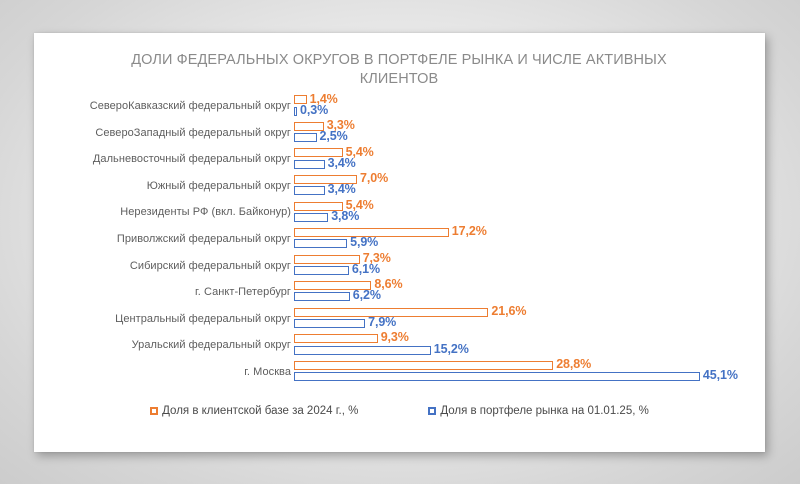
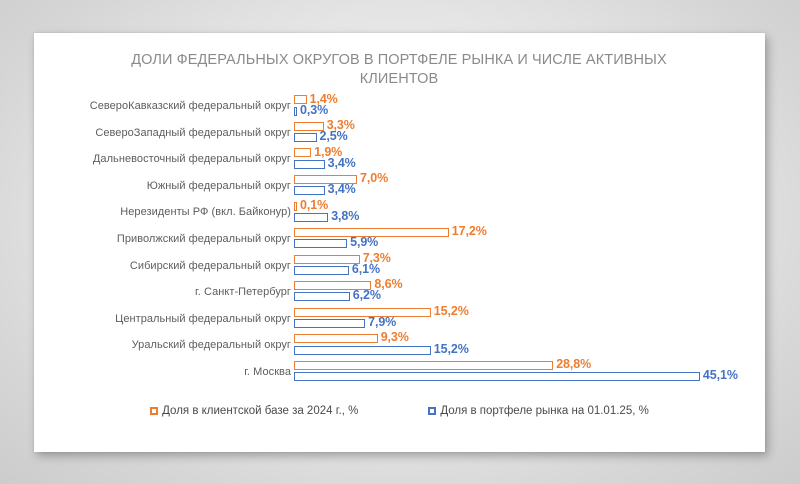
Доля в клиентской базе за 2024 г., %/Дальневосточный федеральный округ: 5,4% -> 1,9%
Доля в клиентской базе за 2024 г., %/Нерезиденты РФ (вкл. Байконур): 5,4% -> 0,1%
Доля в клиентской базе за 2024 г., %/Центральный федеральный округ: 21,6% -> 15,2%
